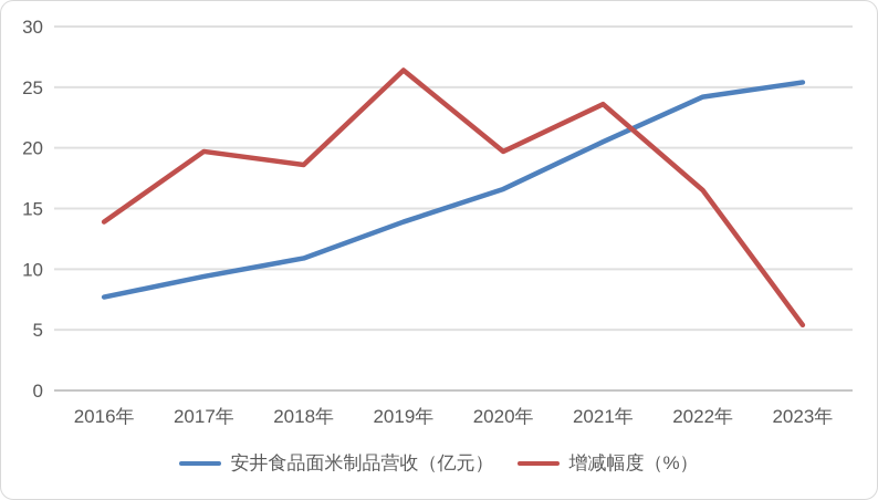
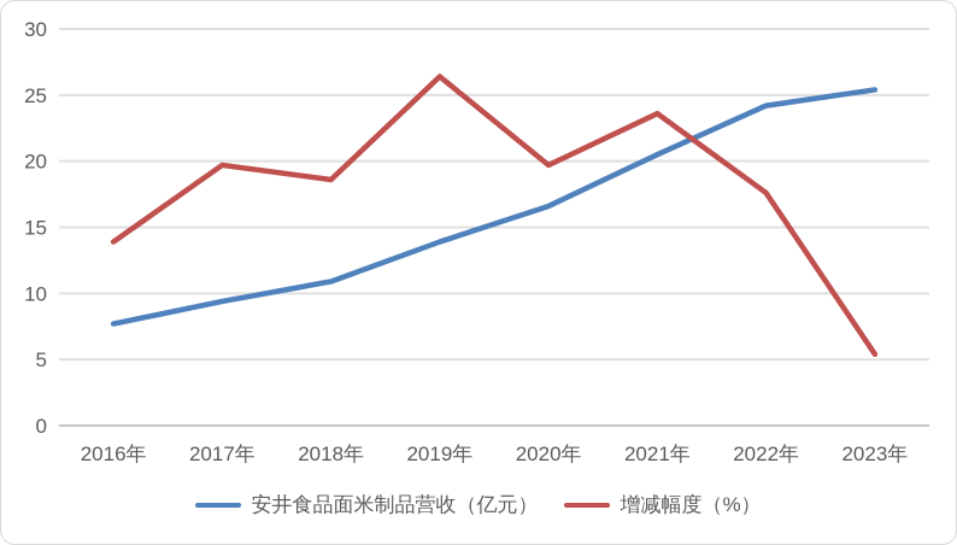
增减幅度（%）/2022年: 16.5 -> 17.6
